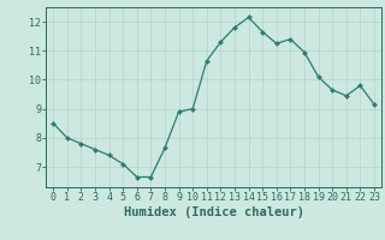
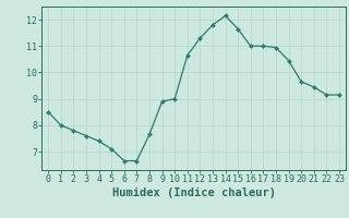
16: 11.25 -> 11.00
17: 11.40 -> 11.00
19: 10.10 -> 10.45
22: 9.80 -> 9.15
